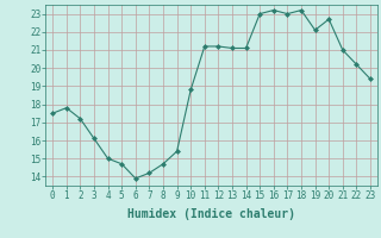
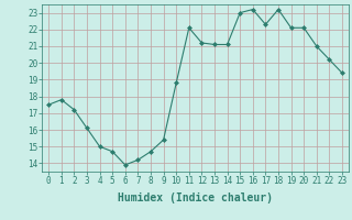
11: 21.2 -> 22.1
17: 23.0 -> 22.3
20: 22.7 -> 22.1
